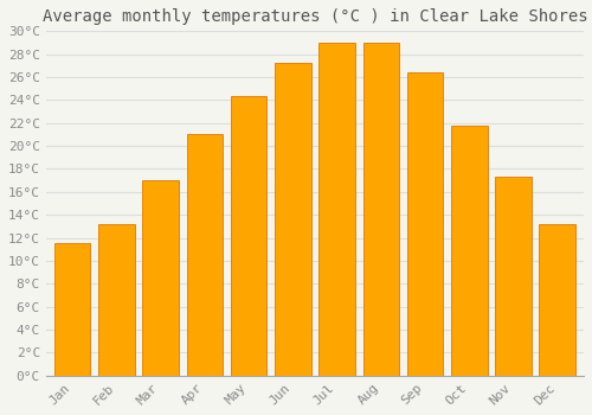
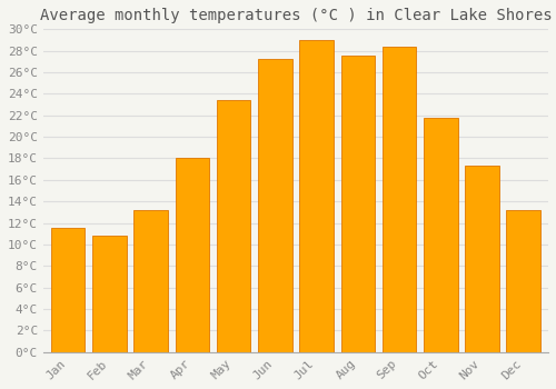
Feb: 13.2°C -> 10.8°C
Mar: 17.0°C -> 13.2°C
Apr: 21.0°C -> 18.0°C
May: 24.4°C -> 23.4°C
Aug: 29.0°C -> 27.6°C
Sep: 26.4°C -> 28.4°C
